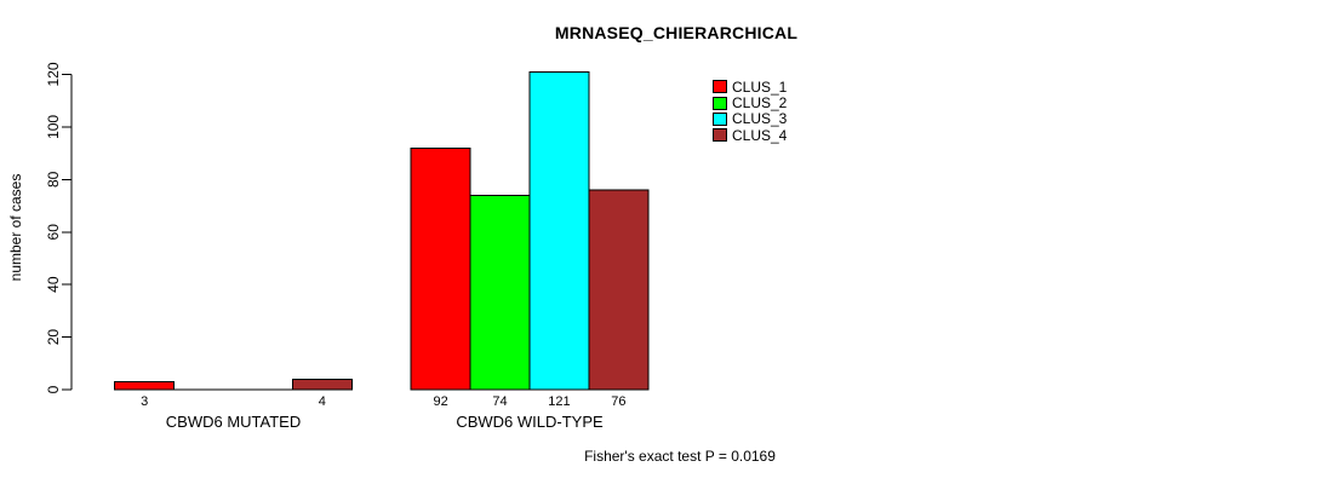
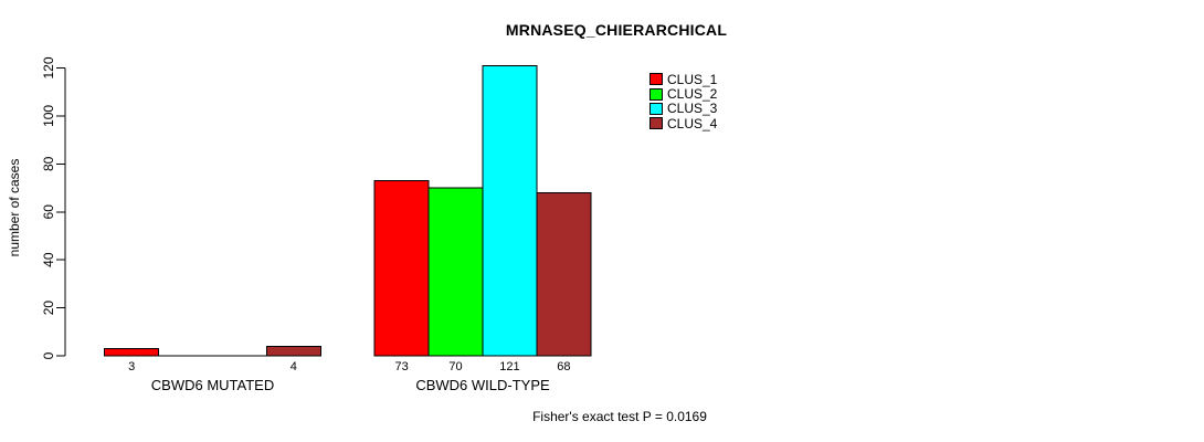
CLUS_1/CBWD6 WILD-TYPE: 92 -> 73
CLUS_2/CBWD6 WILD-TYPE: 74 -> 70
CLUS_4/CBWD6 WILD-TYPE: 76 -> 68
